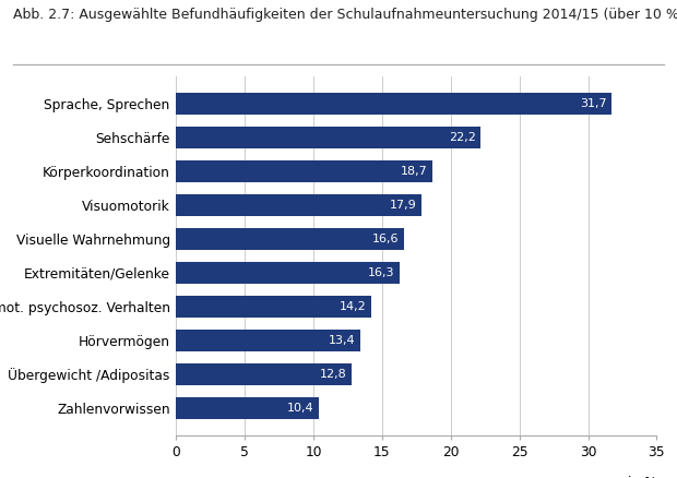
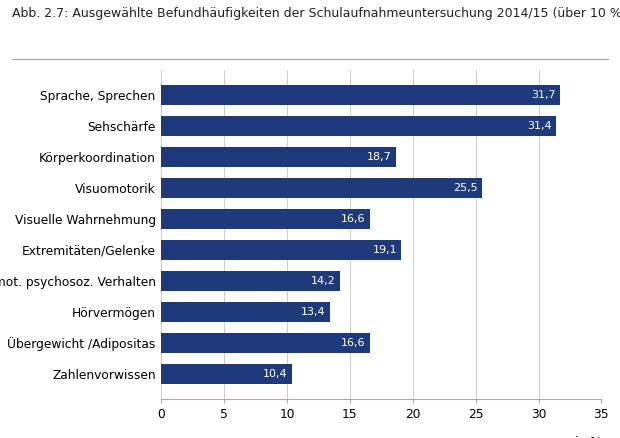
Sehschärfe: 22,2 -> 31,4
Visuomotorik: 17,9 -> 25,5
Extremitäten/Gelenke: 16,3 -> 19,1
Übergewicht /Adipositas: 12,8 -> 16,6
